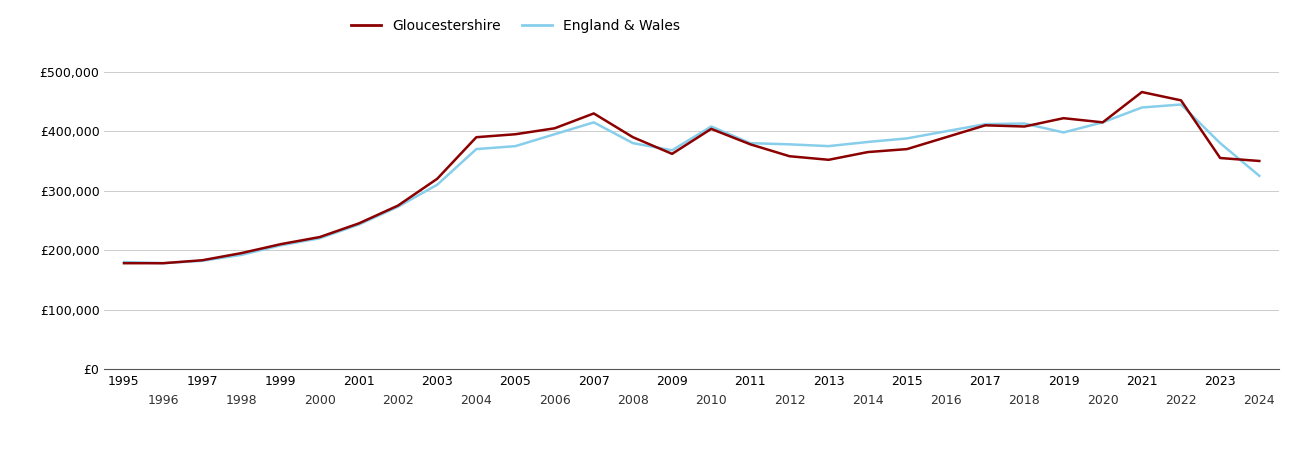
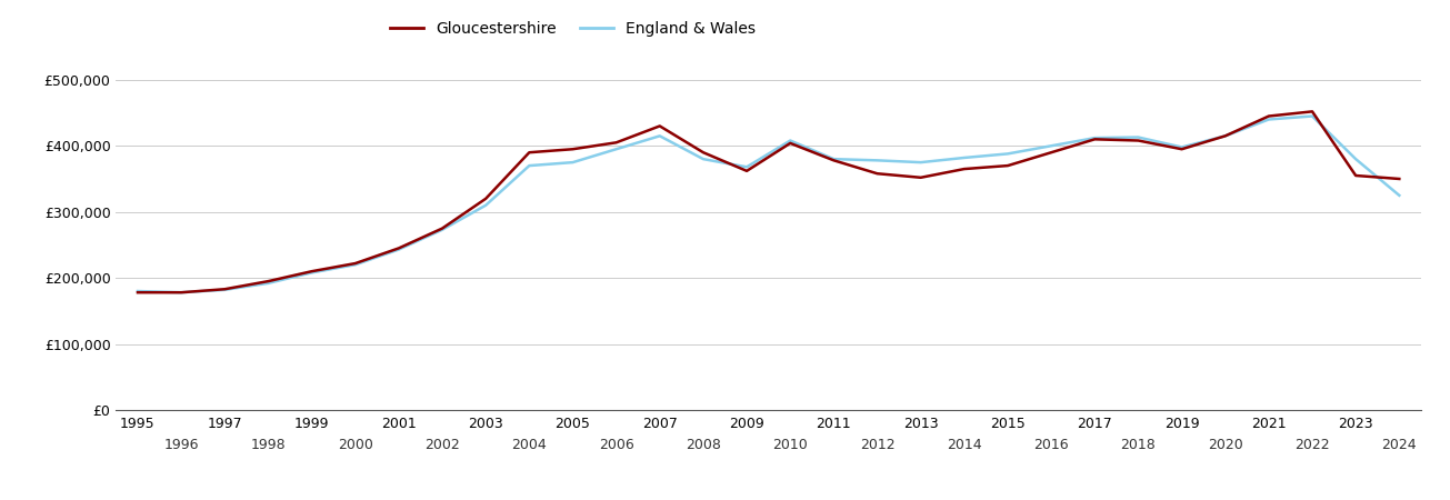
Gloucestershire/2019: £422,000 -> £395,000
Gloucestershire/2021: £466,000 -> £445,000
